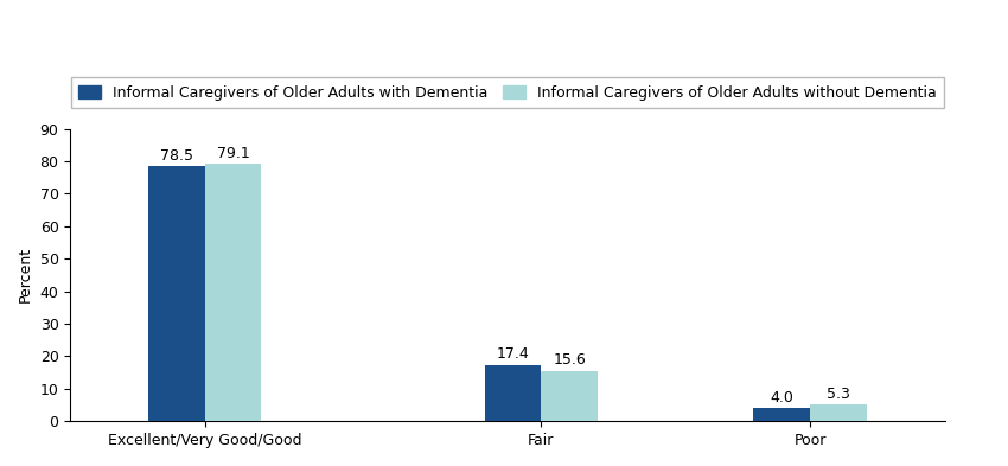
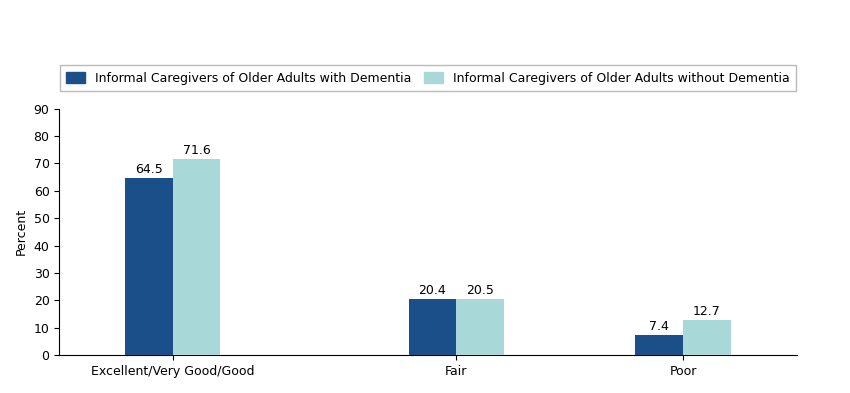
Informal Caregivers of Older Adults with Dementia/Excellent/Very Good/Good: 78.5 -> 64.5
Informal Caregivers of Older Adults without Dementia/Excellent/Very Good/Good: 79.1 -> 71.6
Informal Caregivers of Older Adults with Dementia/Fair: 17.4 -> 20.4
Informal Caregivers of Older Adults without Dementia/Fair: 15.6 -> 20.5
Informal Caregivers of Older Adults with Dementia/Poor: 4.0 -> 7.4
Informal Caregivers of Older Adults without Dementia/Poor: 5.3 -> 12.7
